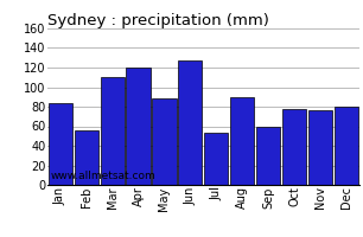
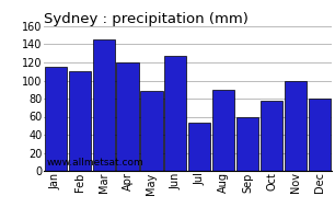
Jan: 84 -> 115
Feb: 56 -> 110
Mar: 110 -> 145
Nov: 76 -> 100
